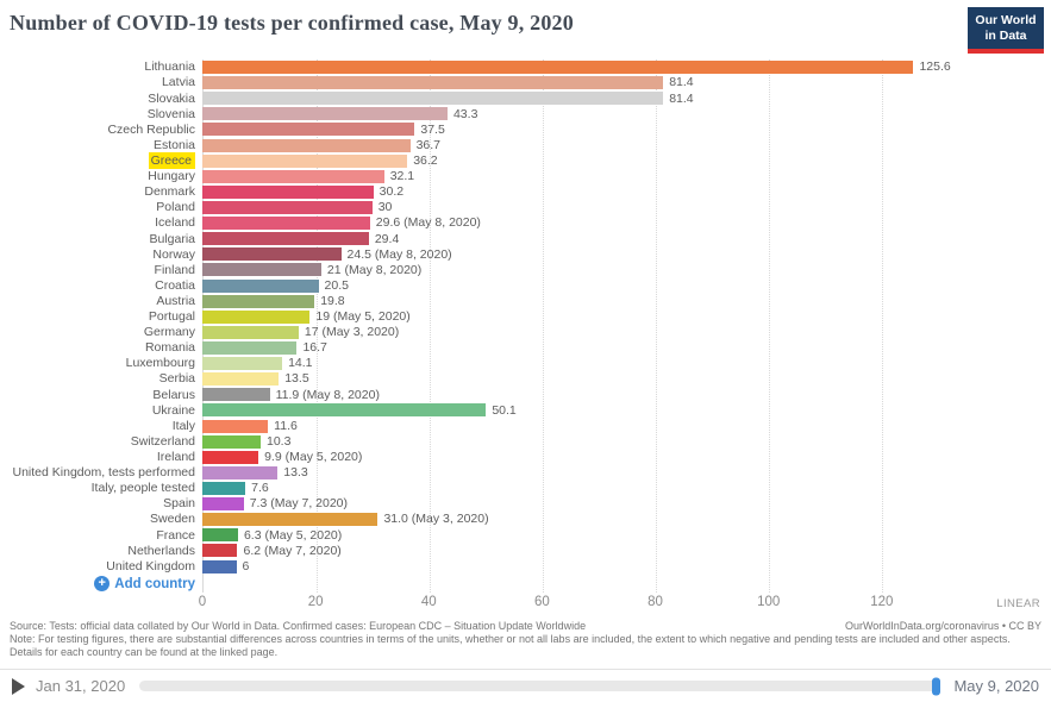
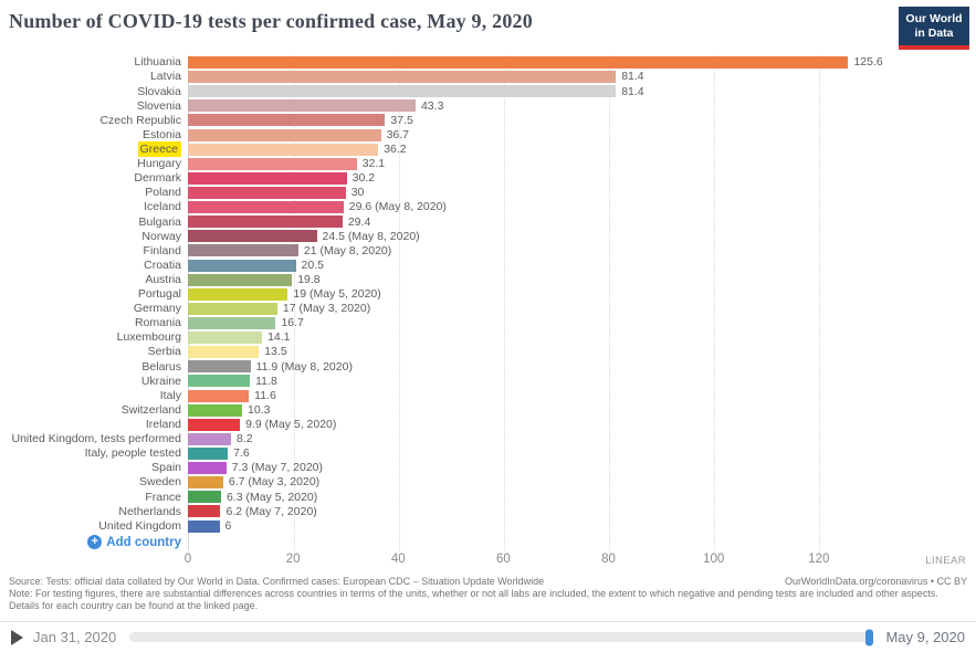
Ukraine: 50.1 -> 11.8
United Kingdom, tests performed: 13.3 -> 8.2
Sweden: 31.0 -> 6.7
